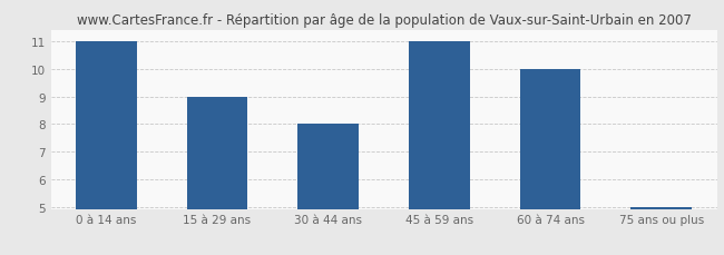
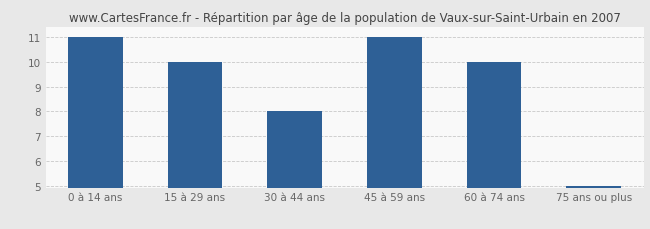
15 à 29 ans: 9 -> 10
